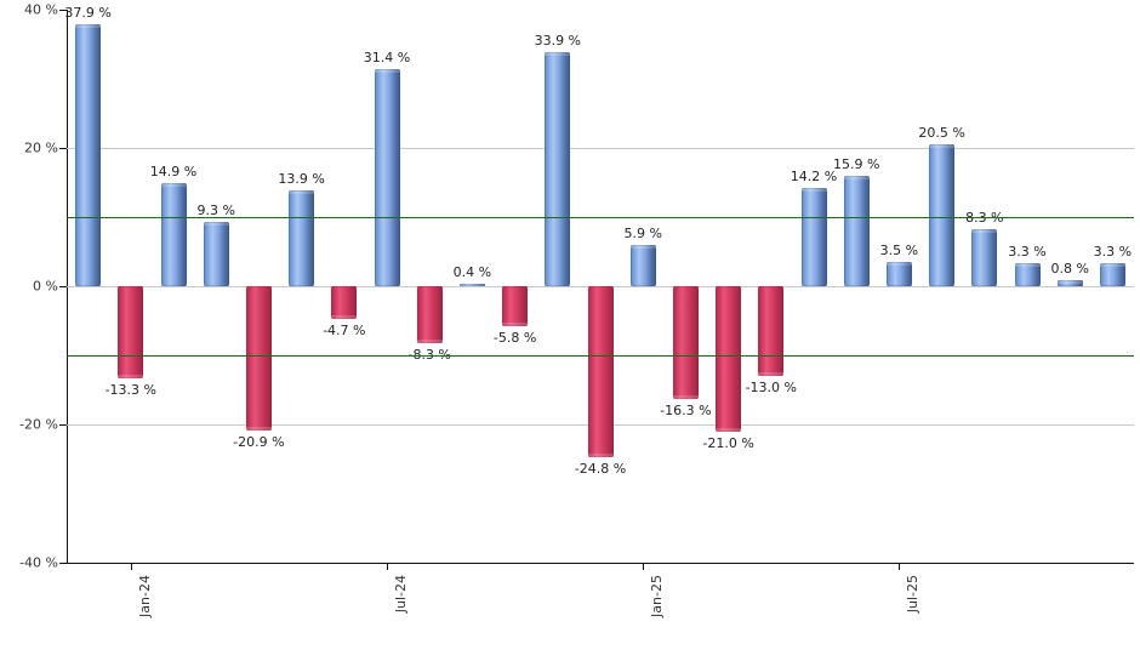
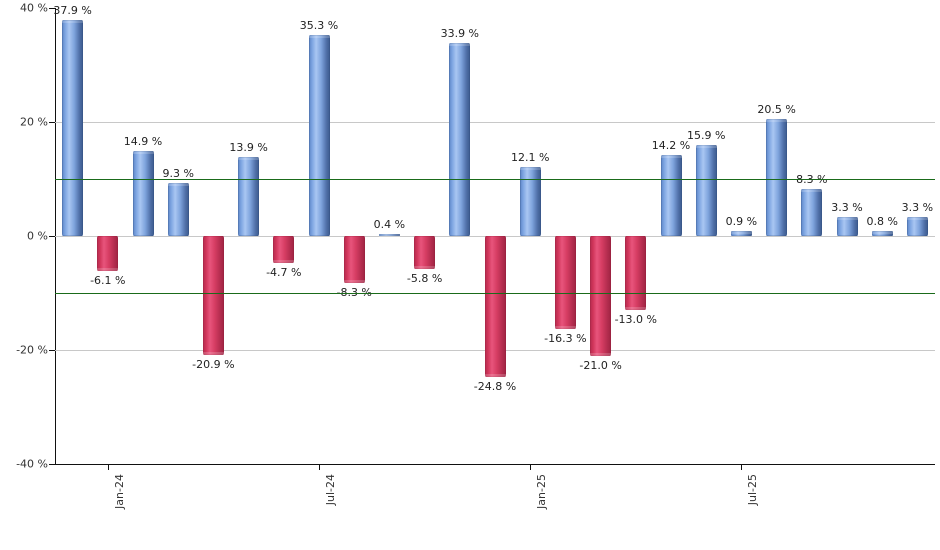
Jan-24: -13.3 -> -6.1
Jul-24: 31.4 -> 35.3
Jan-25: 5.9 -> 12.1
Jul-25: 3.5 -> 0.9
